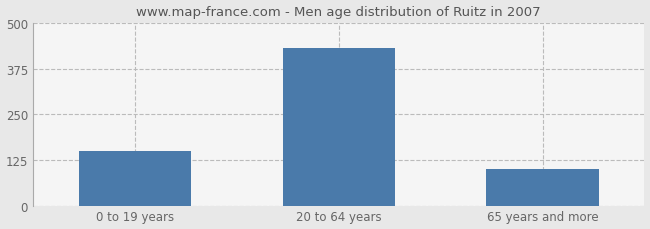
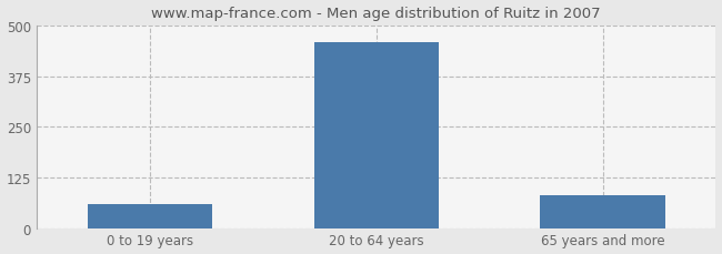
0 to 19 years: 150 -> 60
20 to 64 years: 430 -> 460
65 years and more: 100 -> 80
